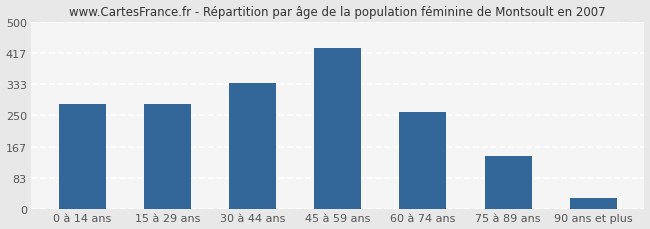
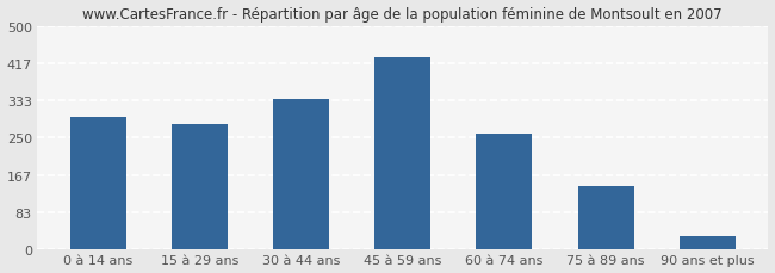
0 à 14 ans: 280 -> 295
